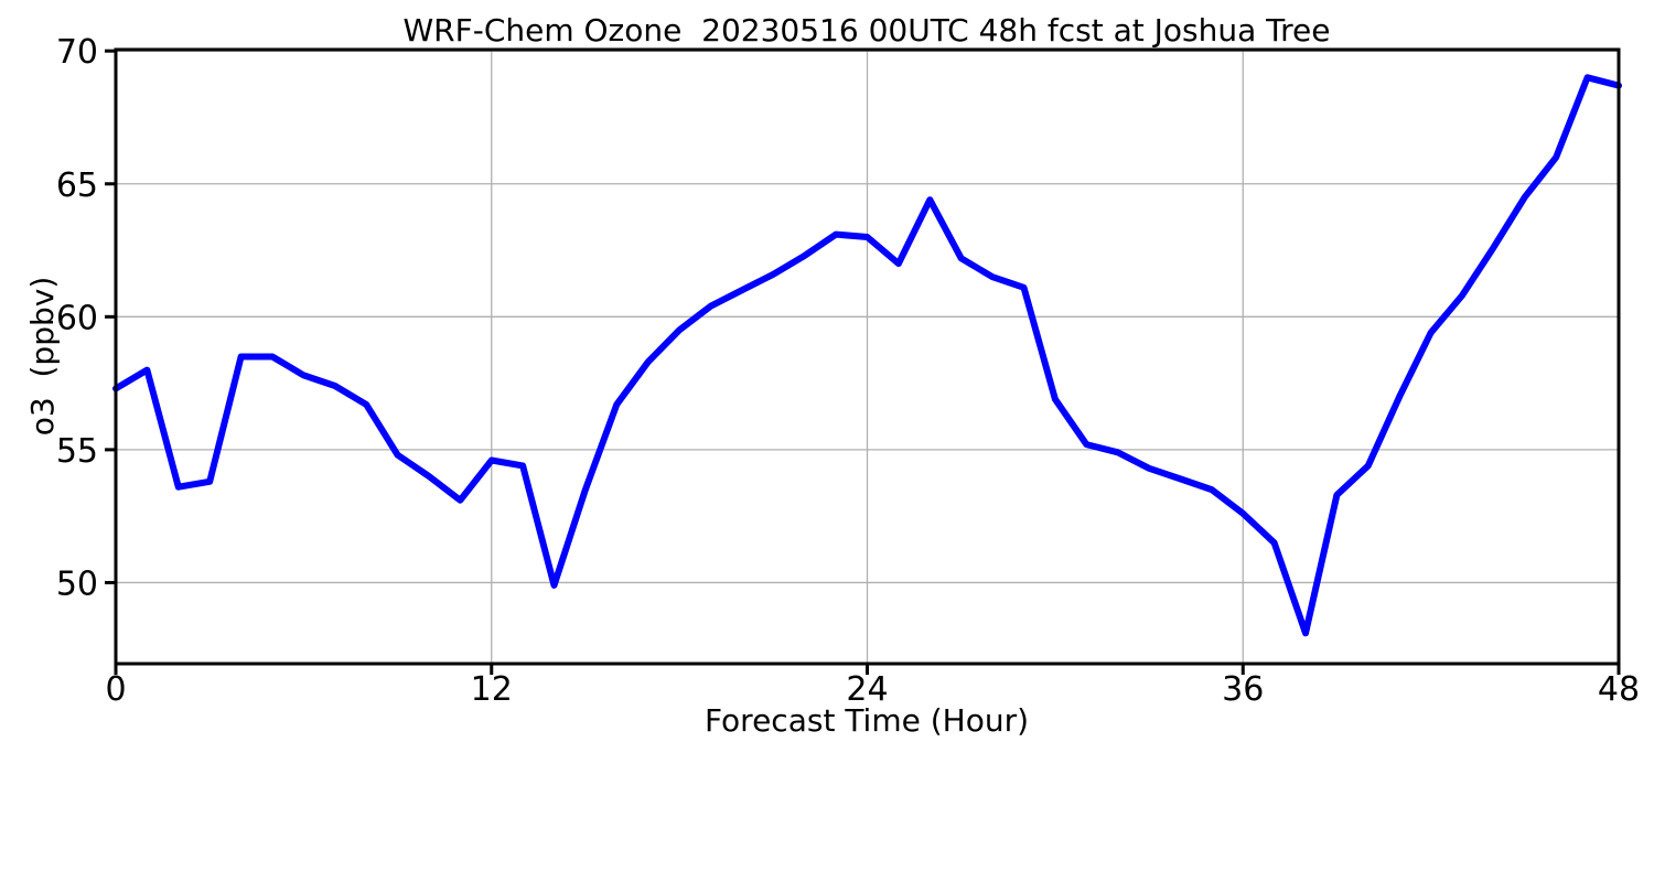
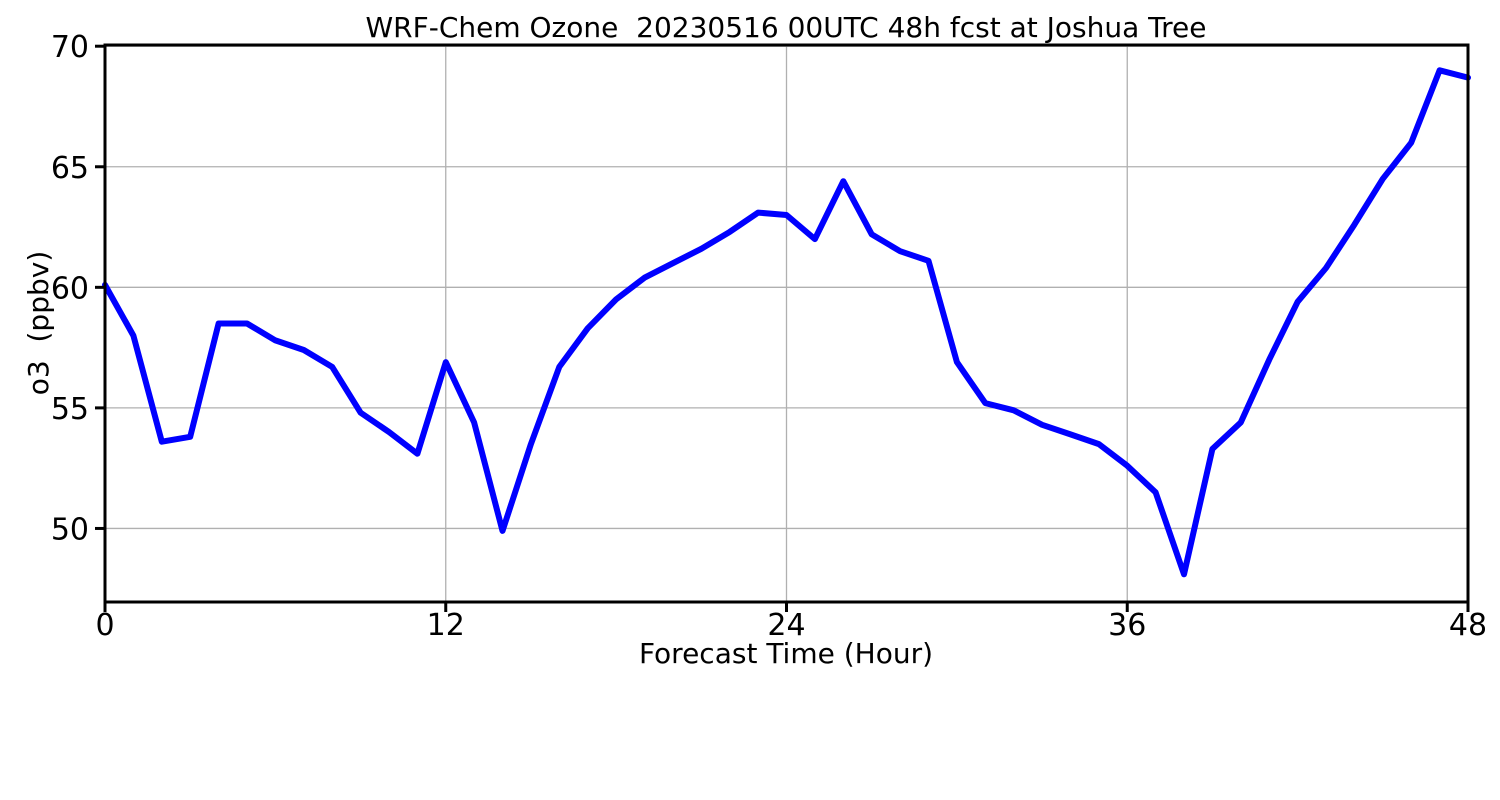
0: 57.3 -> 60.1
12: 54.6 -> 56.9
